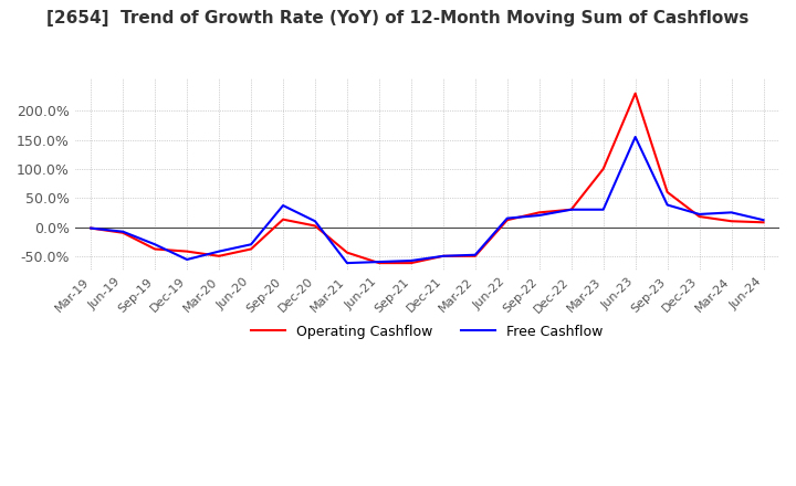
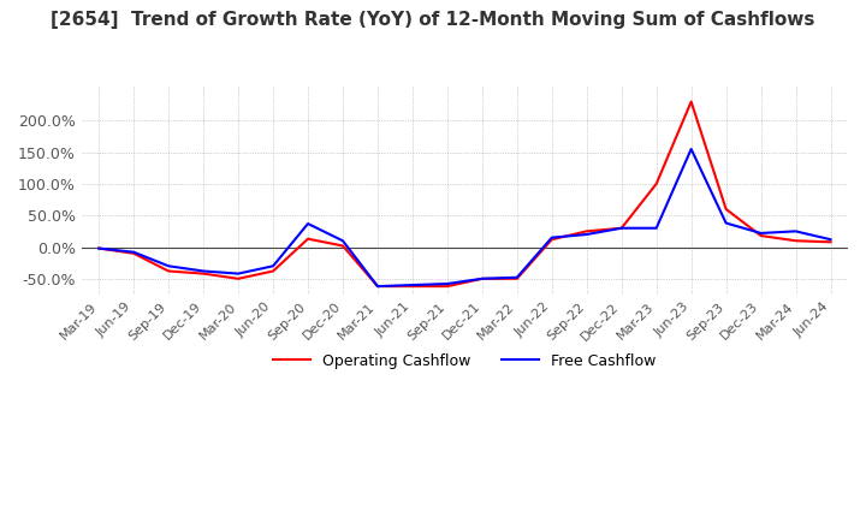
Free Cashflow/Dec-19: -56% -> -38%
Operating Cashflow/Mar-21: -44% -> -62%
